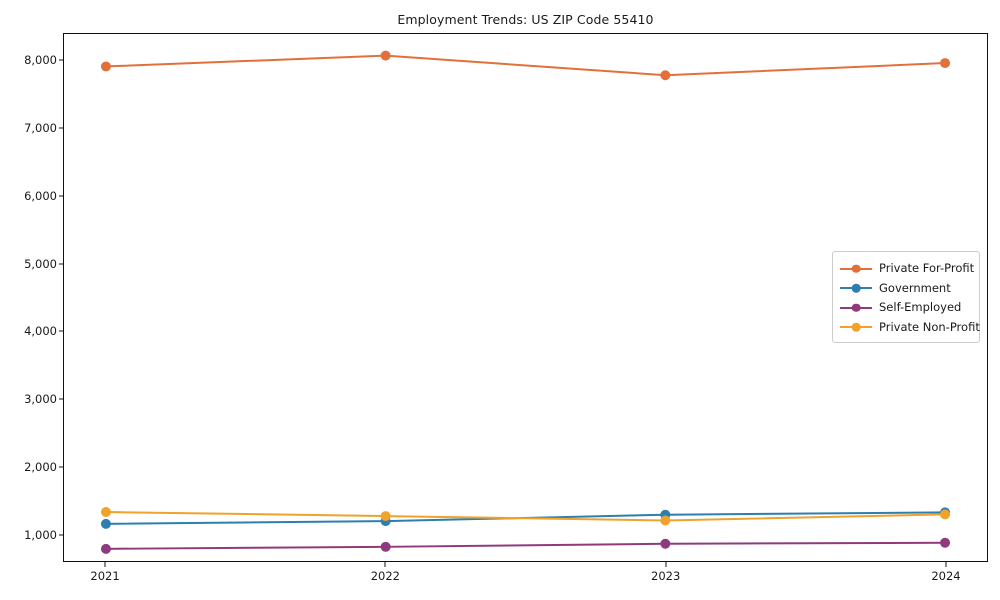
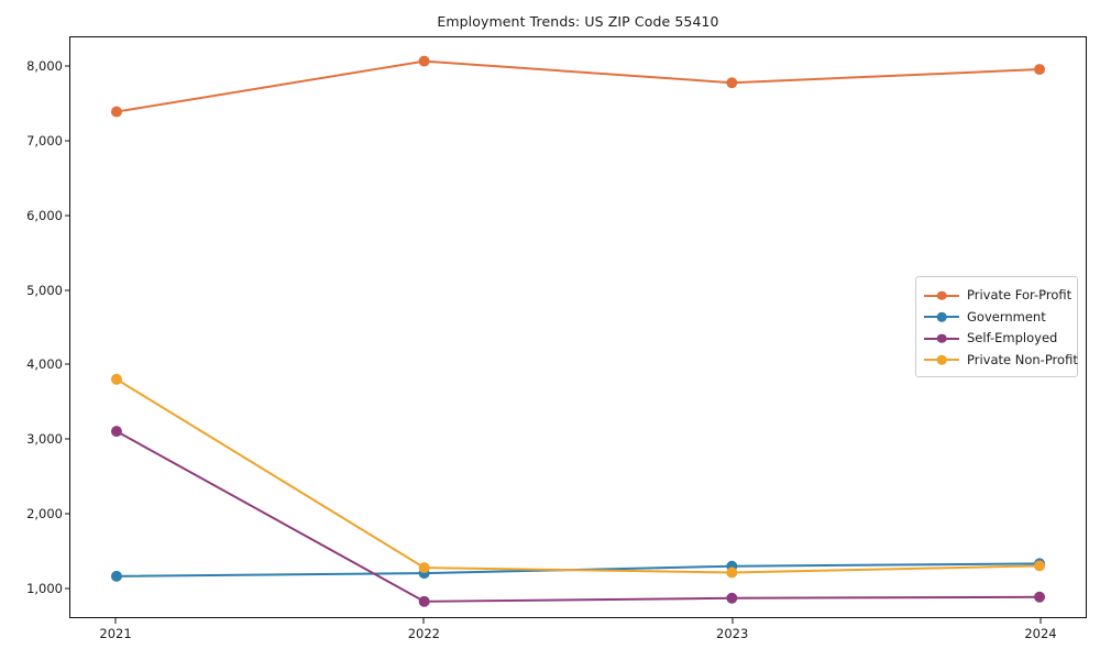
Private For-Profit/2021: 7900 -> 7400
Self-Employed/2021: 800 -> 3100
Private Non-Profit/2021: 1300 -> 3800
